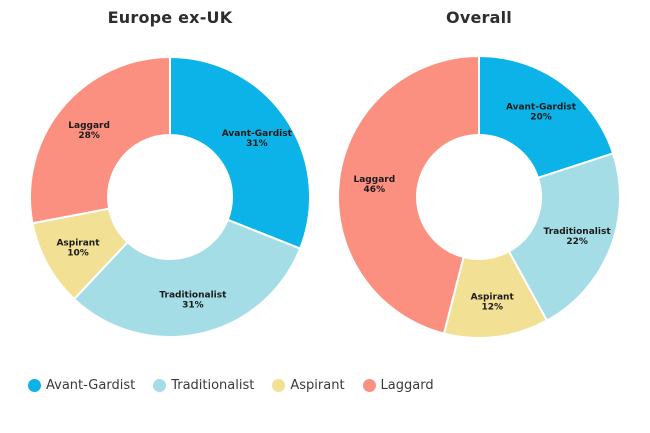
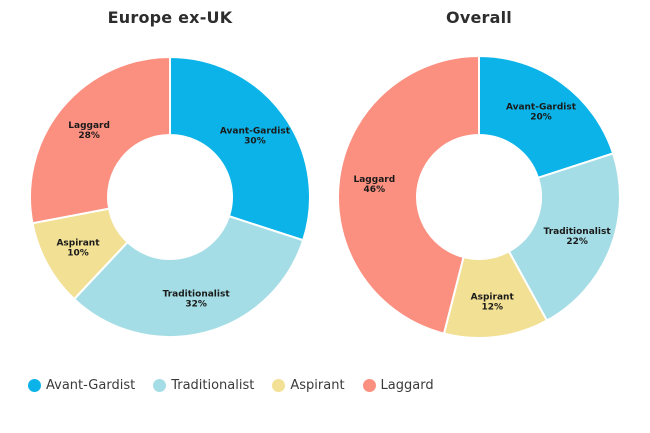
Europe ex-UK/Avant-Gardist: 31% -> 30%
Europe ex-UK/Traditionalist: 31% -> 32%
